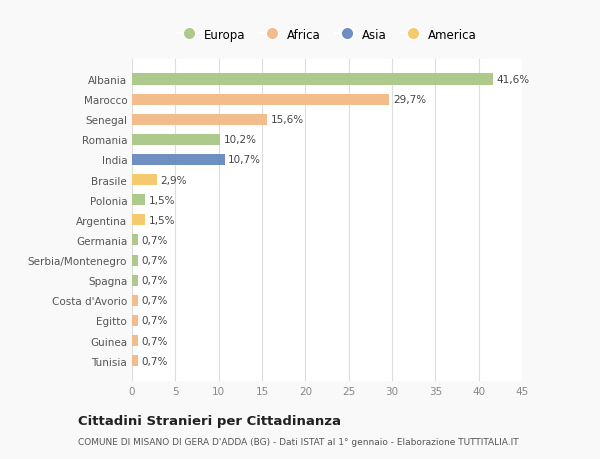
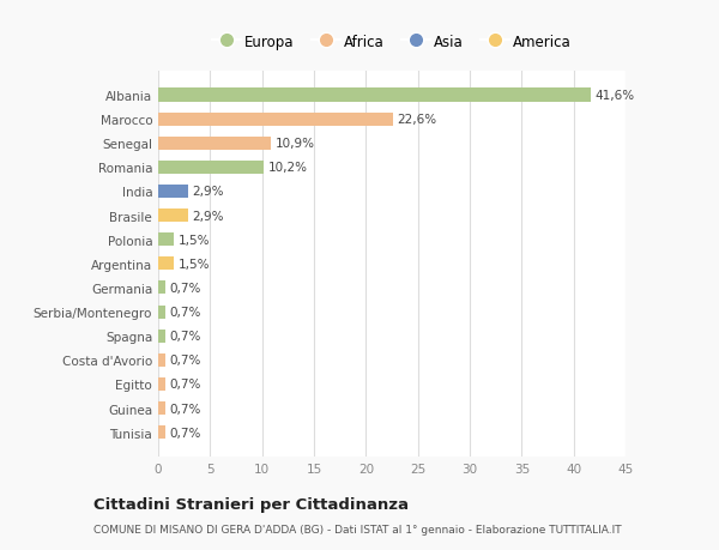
Marocco: 29,7% -> 22,6%
Senegal: 15,6% -> 10,9%
India: 10,7% -> 2,9%
